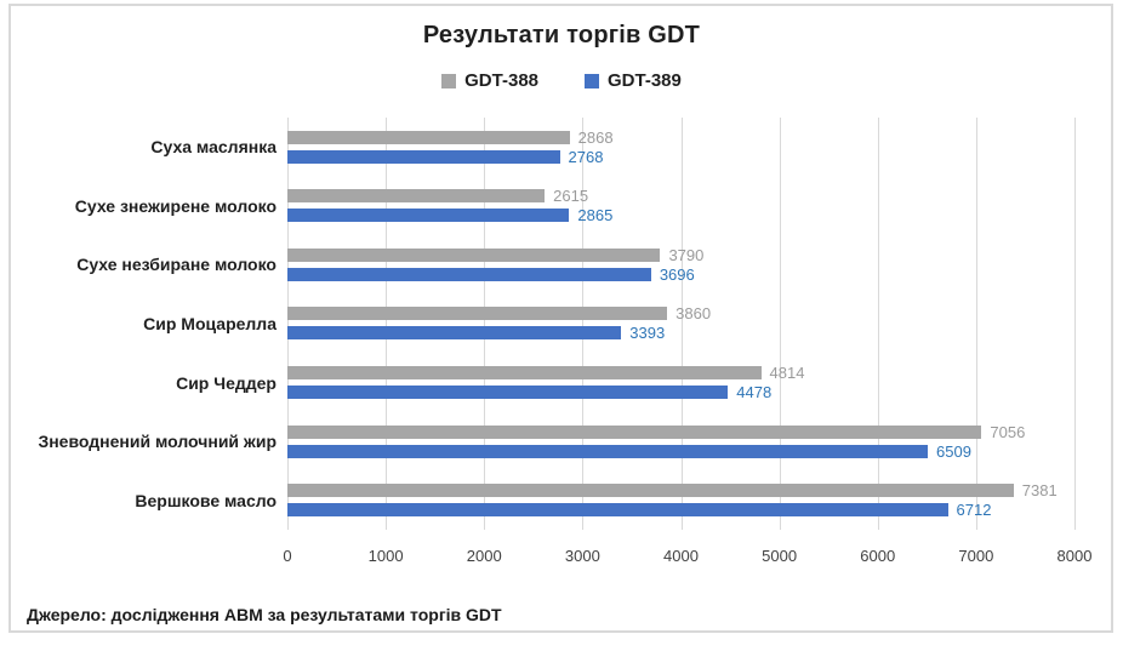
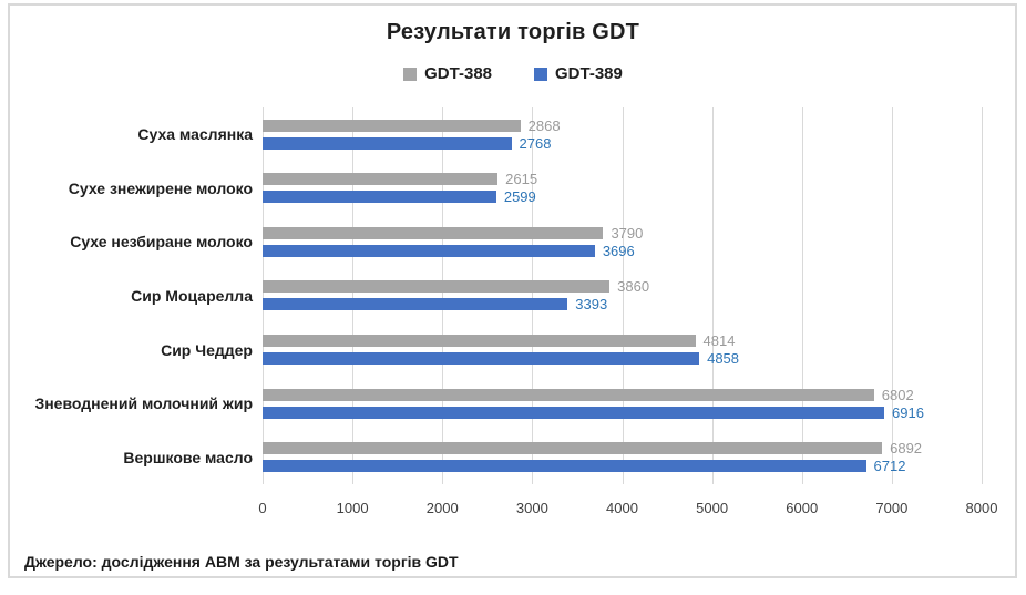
GDT-389/Сухе знежирене молоко: 2865 -> 2599
GDT-389/Сир Чеддер: 4478 -> 4858
GDT-388/Зневоднений молочний жир: 7056 -> 6802
GDT-389/Зневоднений молочний жир: 6509 -> 6916
GDT-388/Вершкове масло: 7381 -> 6892
